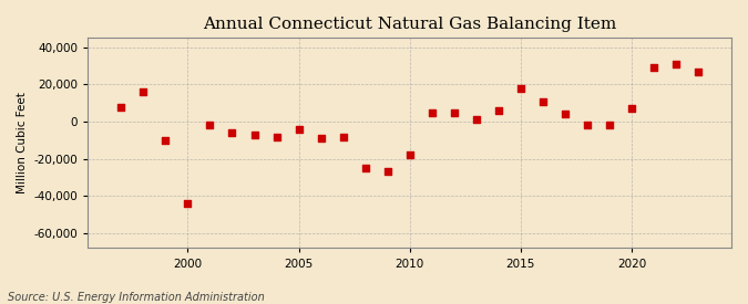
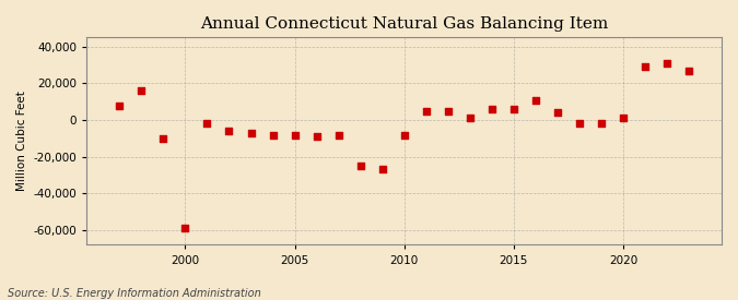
2000: -44,000 -> -59,000
2005: -4,000 -> -8,000
2010: -18,000 -> -8,000
2015: 18,000 -> 6,000
2020: 7,000 -> 1,000
